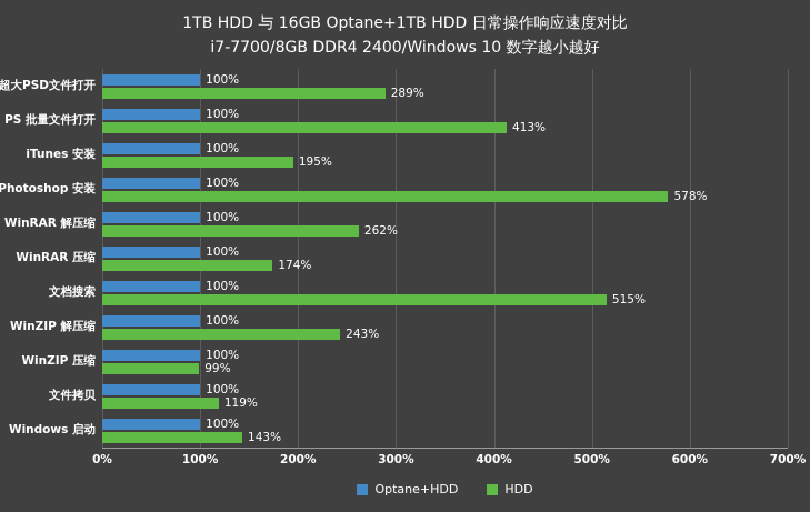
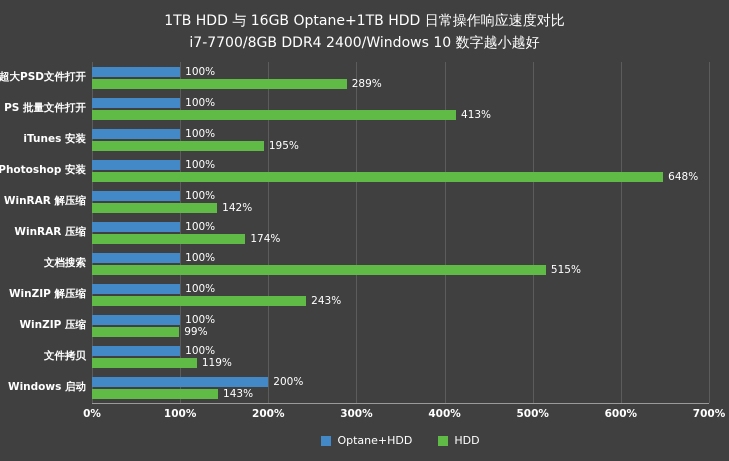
HDD/Photoshop 安装: 578% -> 648%
HDD/WinRAR 解压缩: 262% -> 142%
Optane+HDD/Windows 启动: 100% -> 200%
